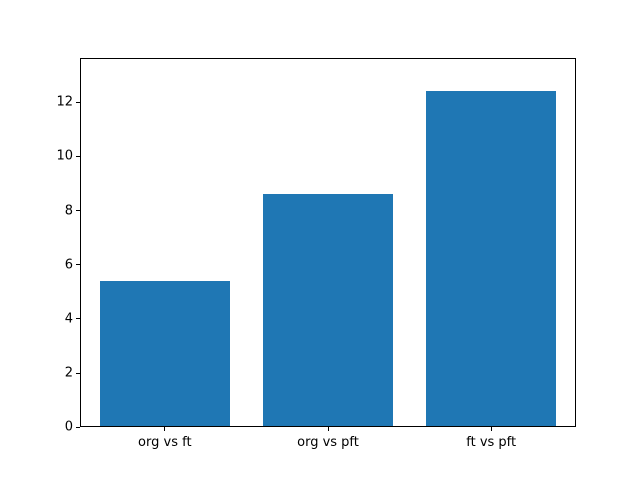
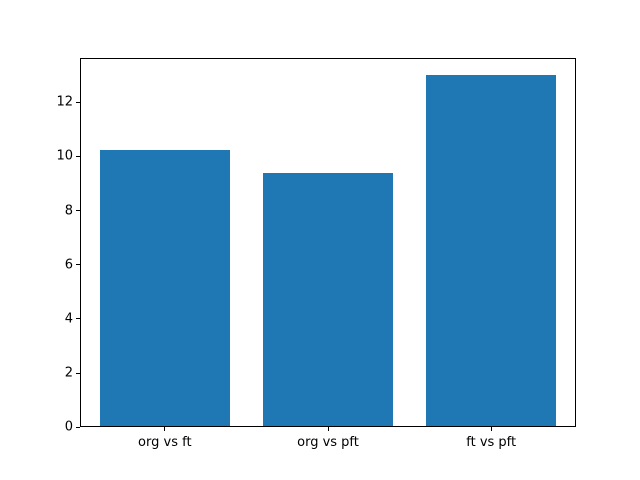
org vs ft: 5.4 -> 10.2
org vs pft: 8.6 -> 9.4
ft vs pft: 12.4 -> 13.0
